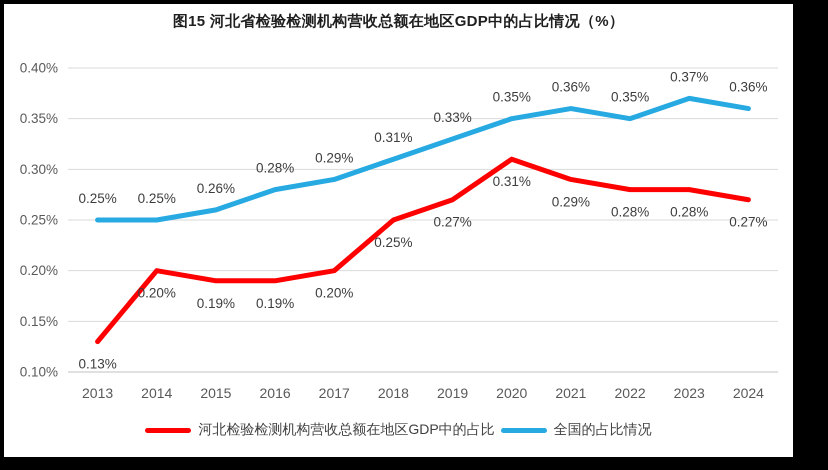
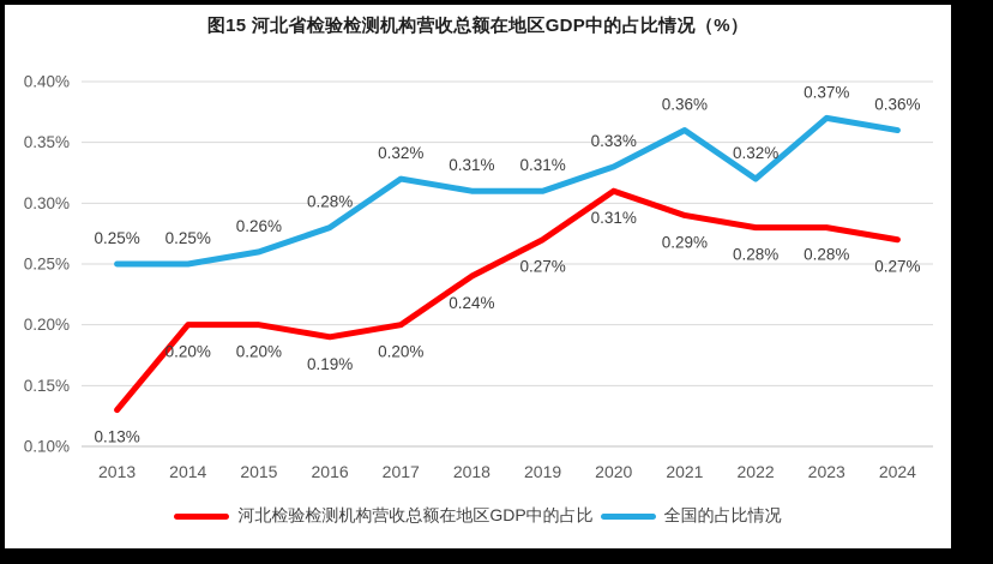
河北检验检测机构营收总额在地区GDP中的占比/2015: 0.19% -> 0.20%
全国的占比情况/2017: 0.29% -> 0.32%
河北检验检测机构营收总额在地区GDP中的占比/2018: 0.25% -> 0.24%
全国的占比情况/2019: 0.33% -> 0.31%
全国的占比情况/2020: 0.35% -> 0.33%
全国的占比情况/2022: 0.35% -> 0.32%
